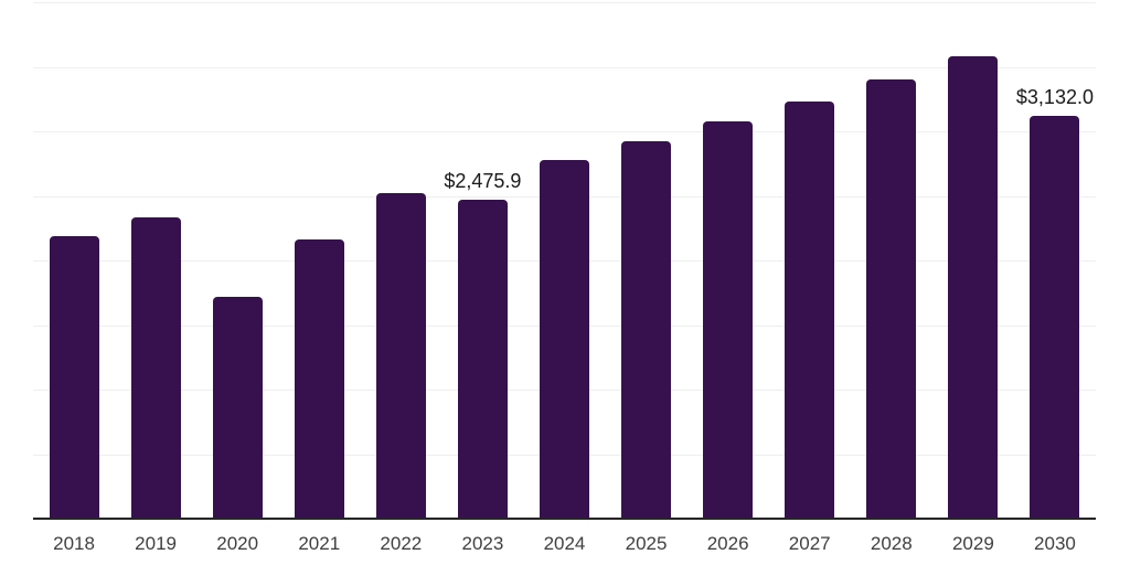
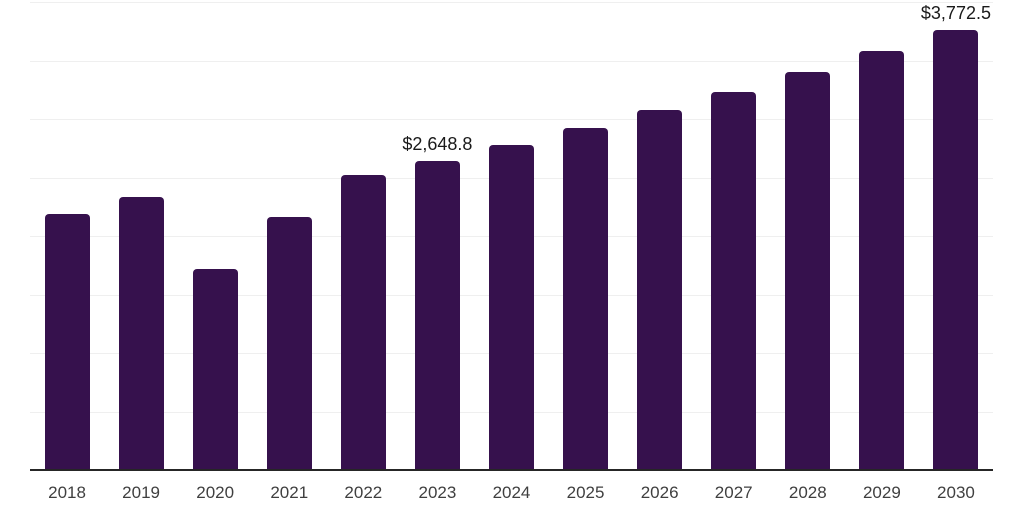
2023: $2,475.9 -> $2,648.8
2030: $3,132.0 -> $3,772.5
